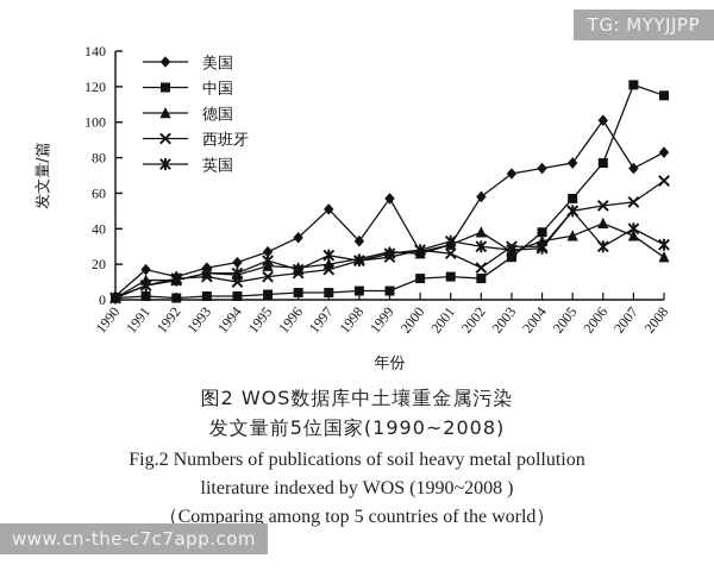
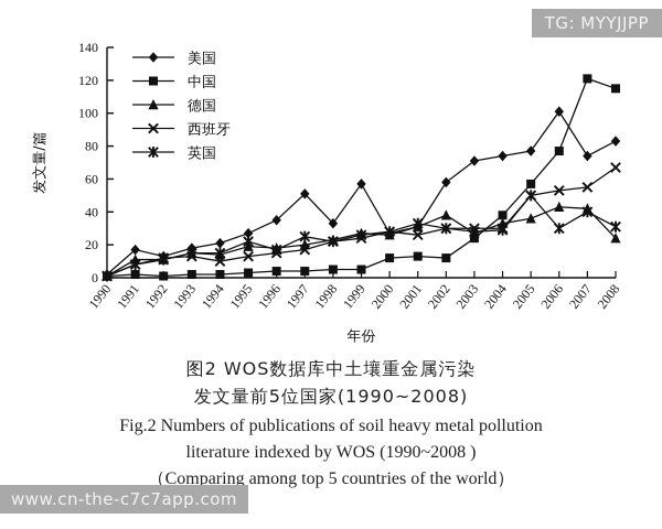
西班牙/2002: 18 -> 30
德国/2007: 36 -> 42
